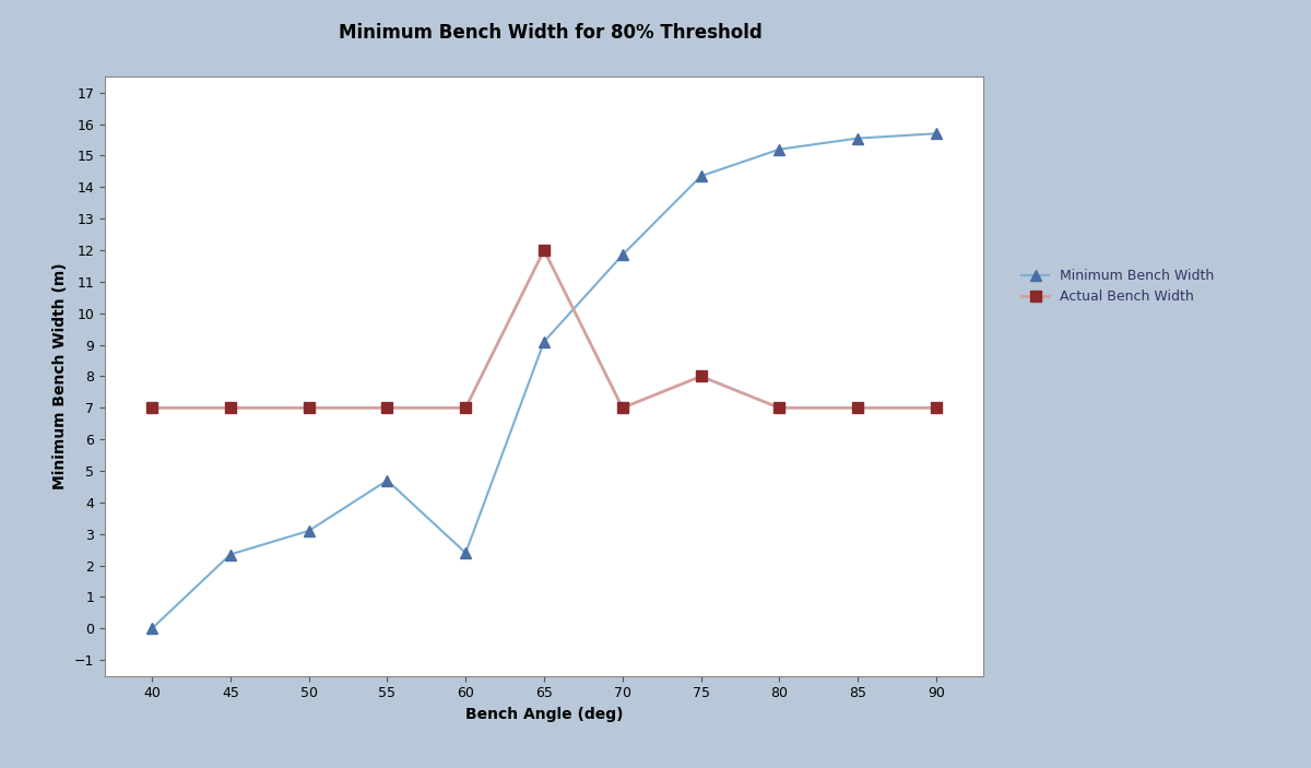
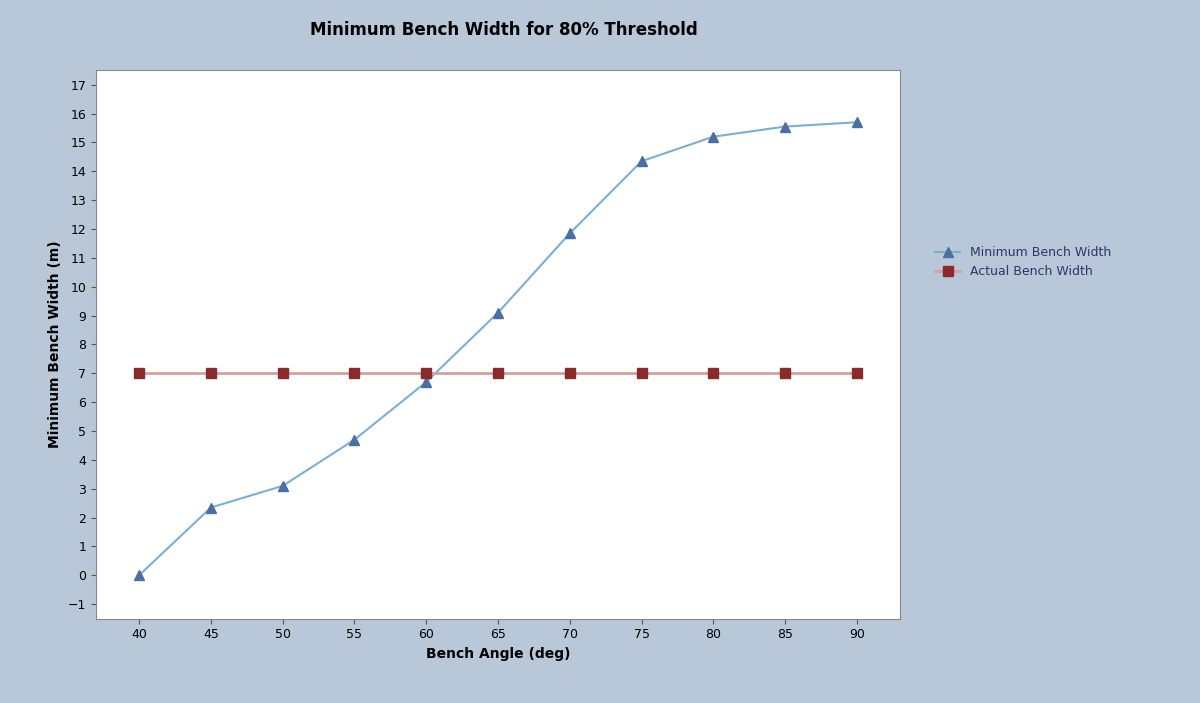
Minimum Bench Width/60: 2.40 -> 6.70
Actual Bench Width/65: 12 -> 7
Actual Bench Width/75: 8 -> 7
